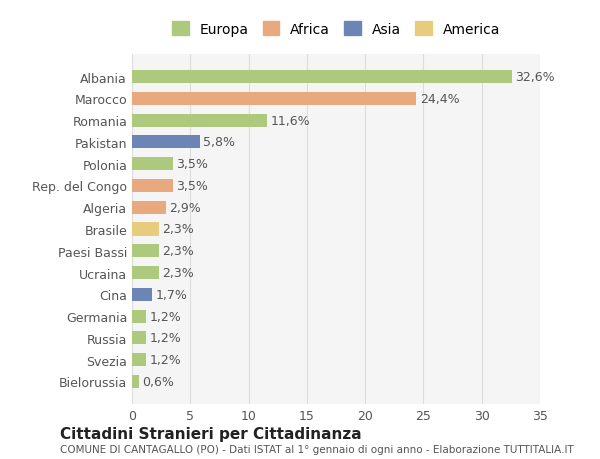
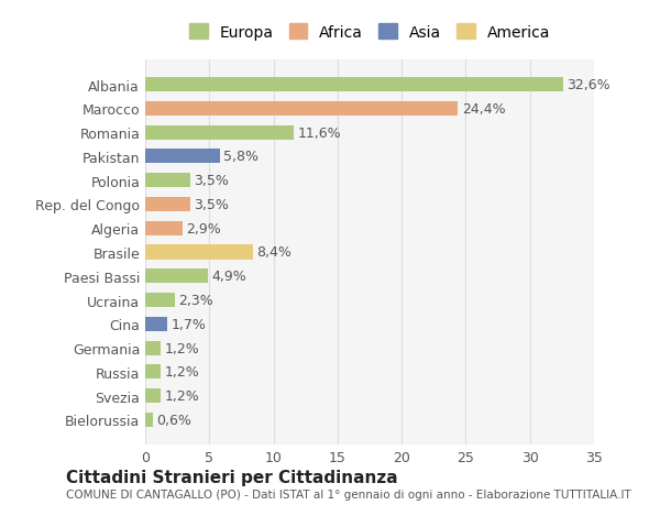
Brasile: 2,3% -> 8,4%
Paesi Bassi: 2,3% -> 4,9%
